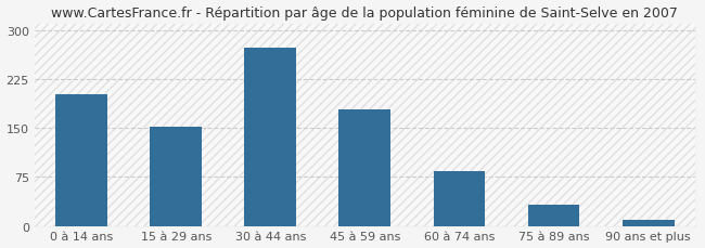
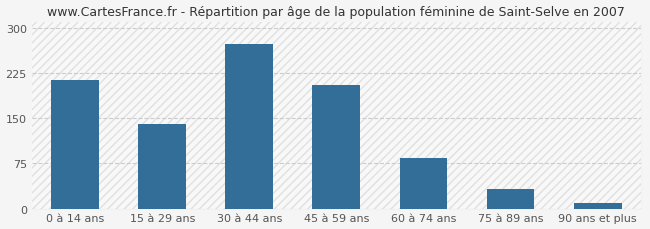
0 à 14 ans: 202 -> 213
15 à 29 ans: 152 -> 140
45 à 59 ans: 178 -> 205
